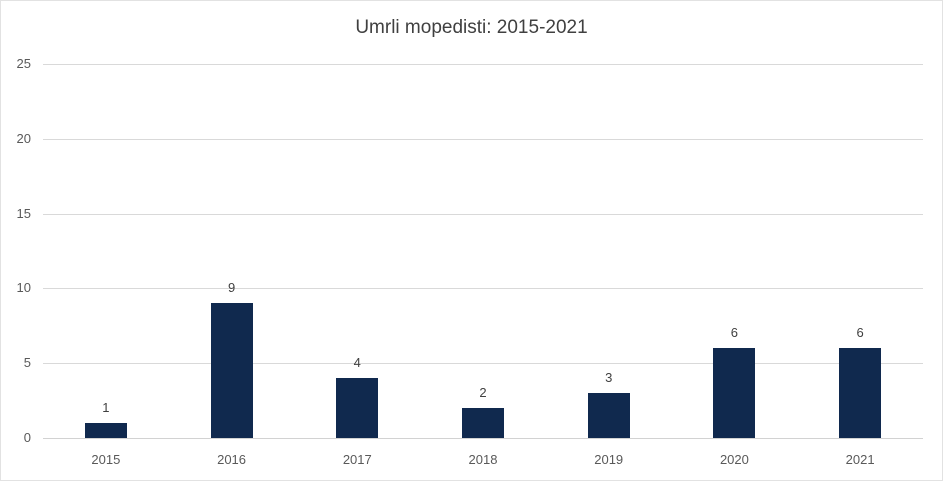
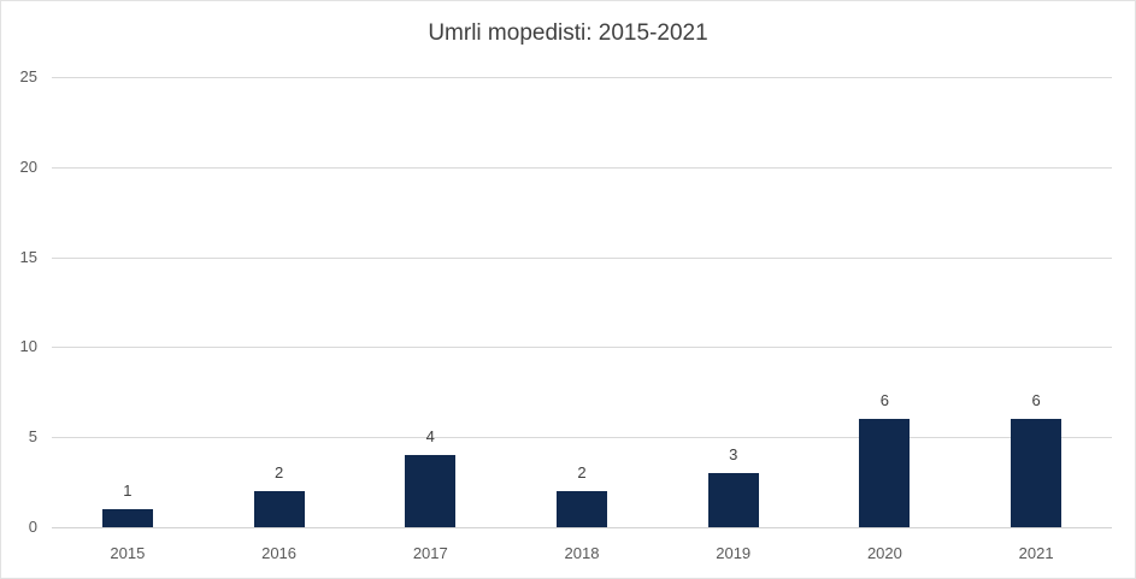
2016: 9 -> 2
